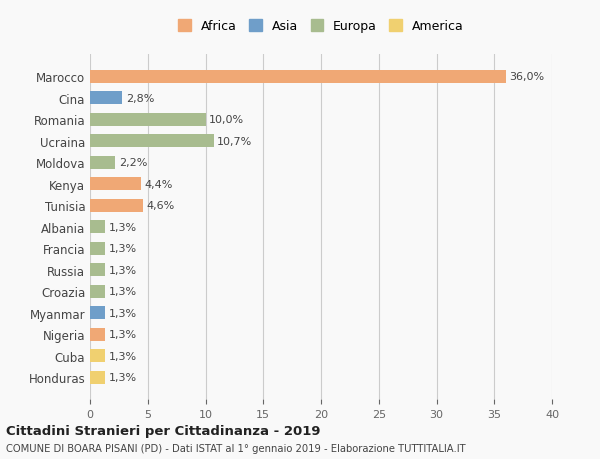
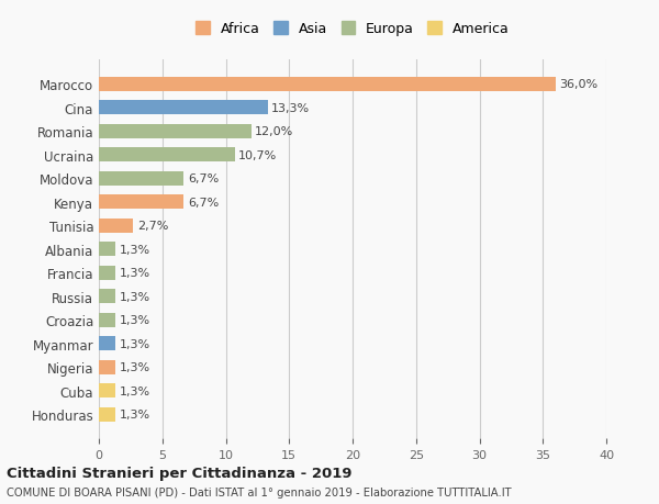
Cina: 2,8% -> 13,3%
Romania: 10,0% -> 12,0%
Moldova: 2,2% -> 6,7%
Kenya: 4,4% -> 6,7%
Tunisia: 4,6% -> 2,7%
